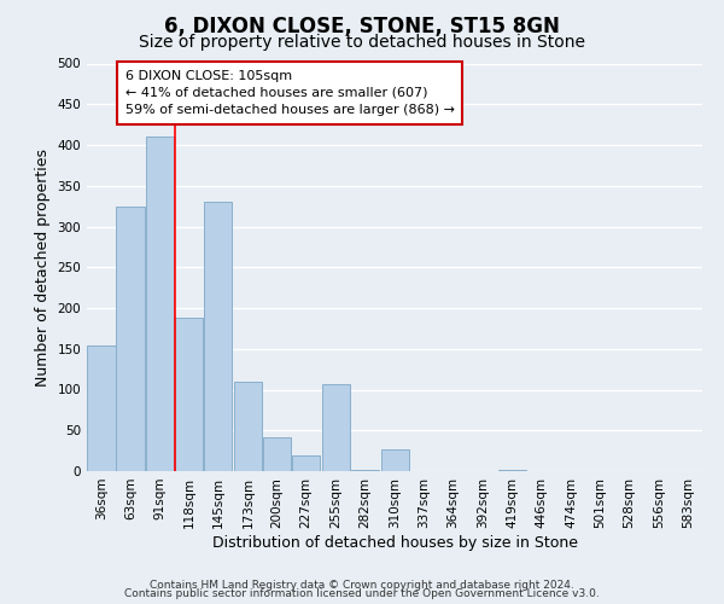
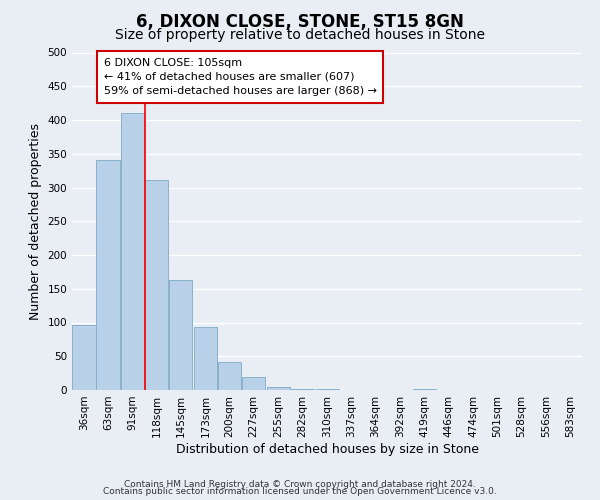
36sqm: 154 -> 97
63sqm: 324 -> 341
118sqm: 188 -> 311
145sqm: 330 -> 163
173sqm: 110 -> 93
255sqm: 106 -> 5
310sqm: 26 -> 1
